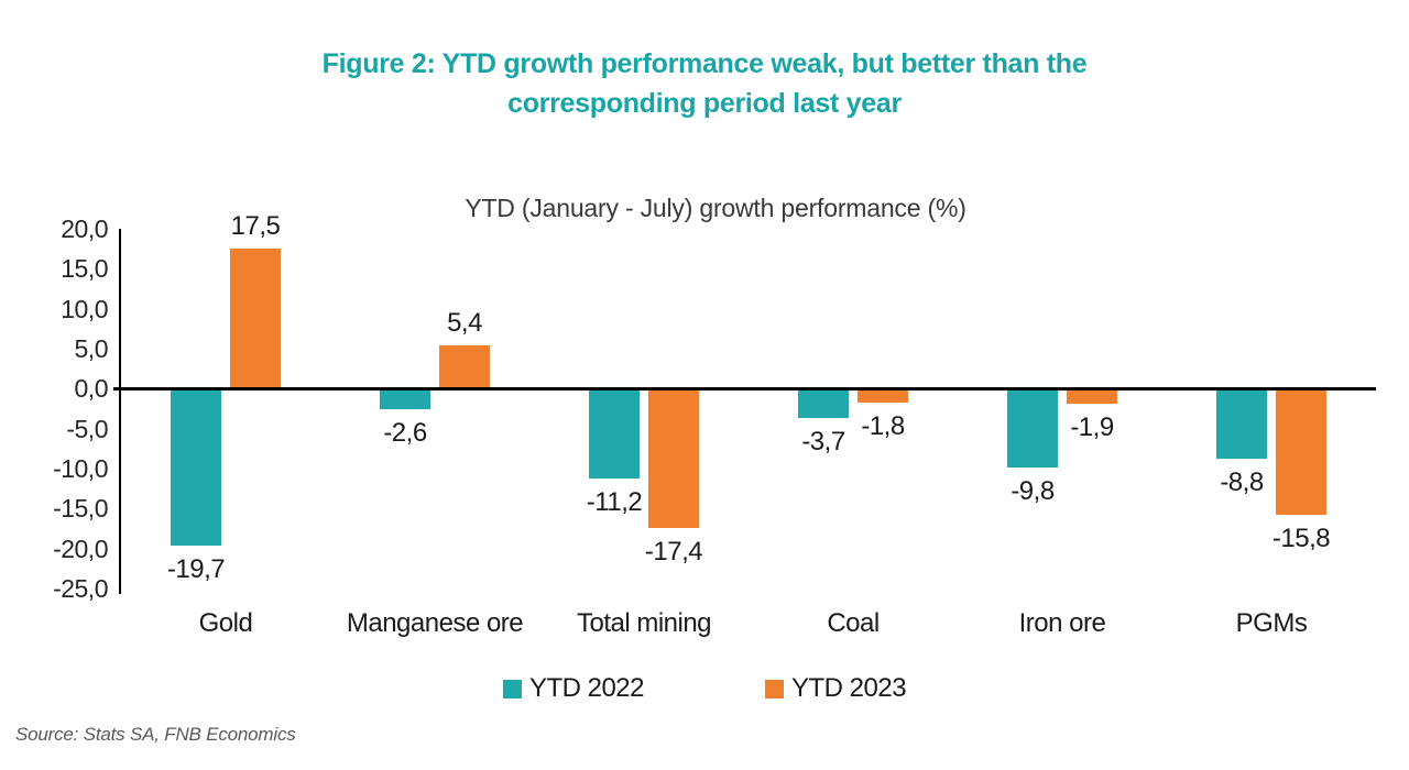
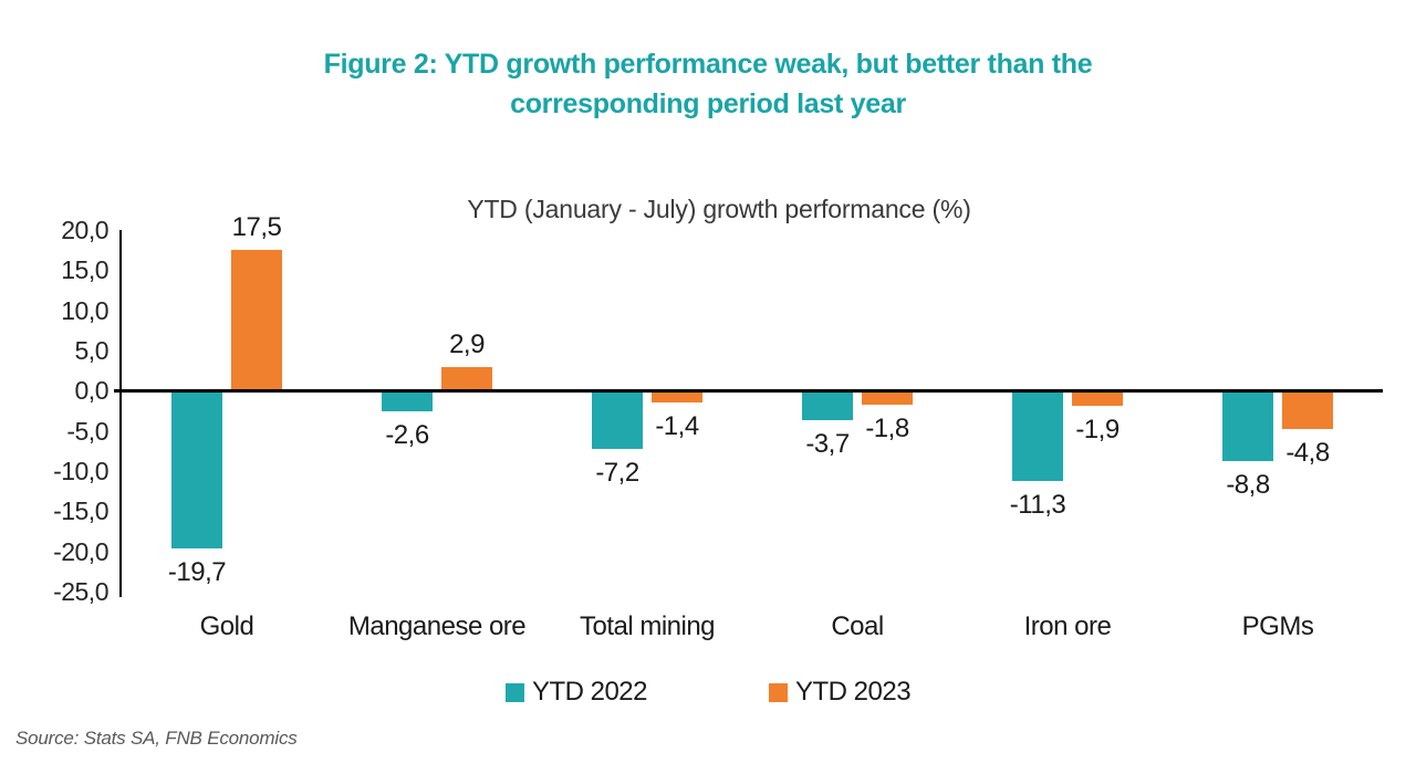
YTD 2023/Manganese ore: 5,4 -> 2,9
YTD 2022/Total mining: -11,2 -> -7,2
YTD 2023/Total mining: -17,4 -> -1,4
YTD 2022/Iron ore: -9,8 -> -11,3
YTD 2023/PGMs: -15,8 -> -4,8
